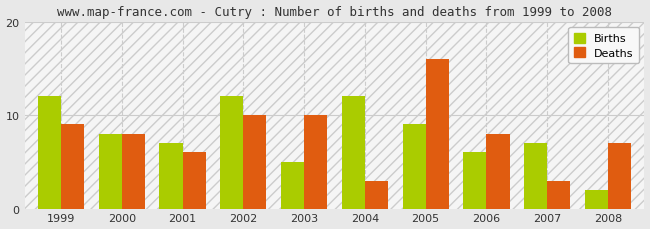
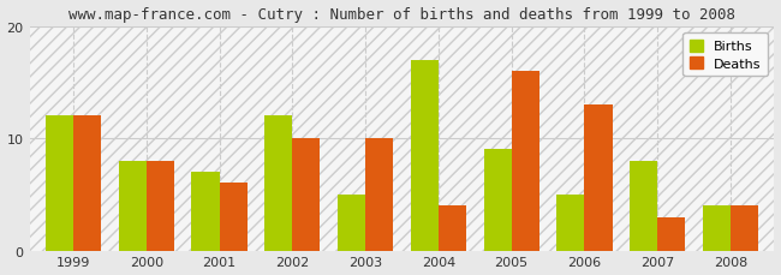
Deaths/1999: 9 -> 12
Births/2004: 12 -> 17
Deaths/2004: 3 -> 4
Births/2006: 6 -> 5
Deaths/2006: 8 -> 13
Births/2007: 7 -> 8
Births/2008: 2 -> 4
Deaths/2008: 7 -> 4
